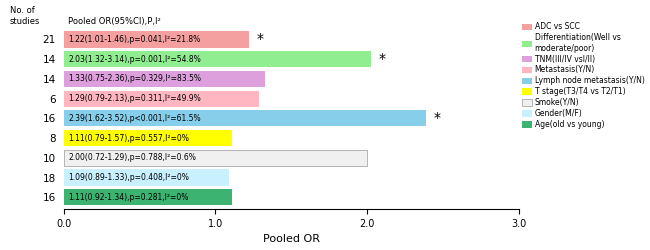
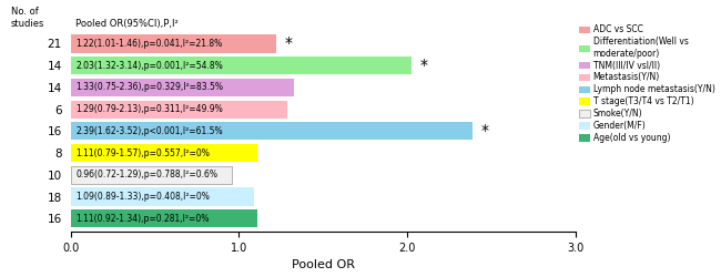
10: 2.00 -> 0.96
